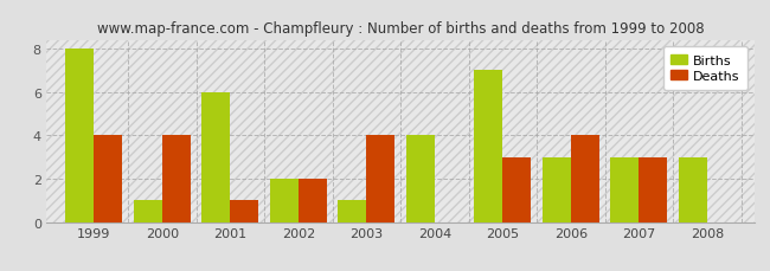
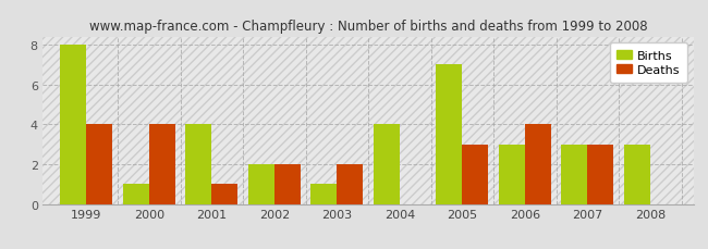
Births/2001: 6 -> 4
Deaths/2003: 4 -> 2
